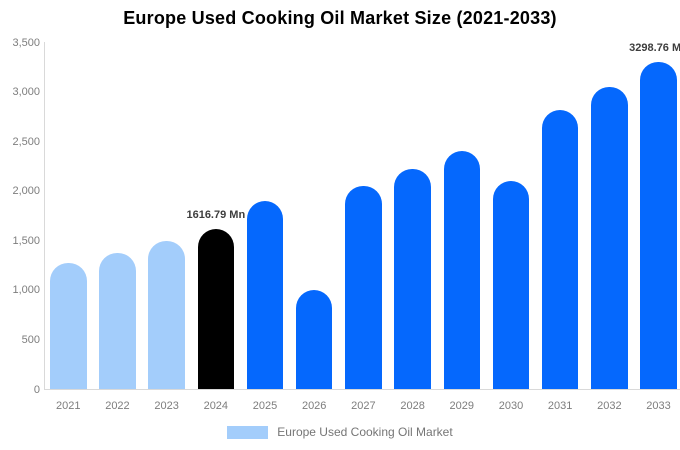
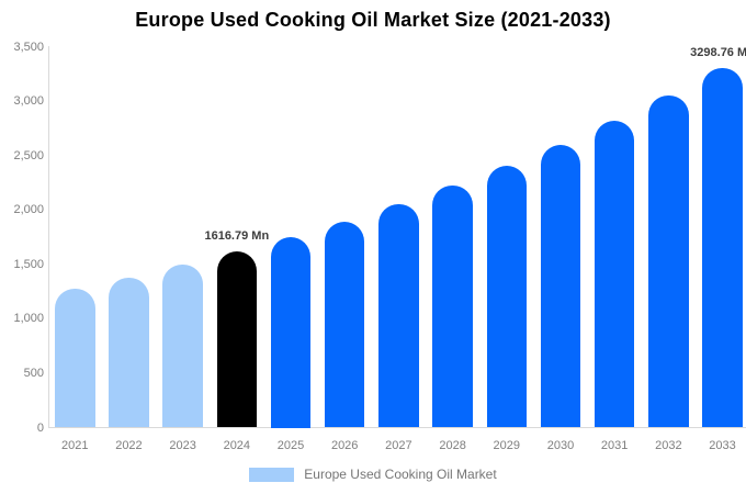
2025: 1900 -> 1800
2026: 1000 -> 1900
2030: 2100 -> 2600
